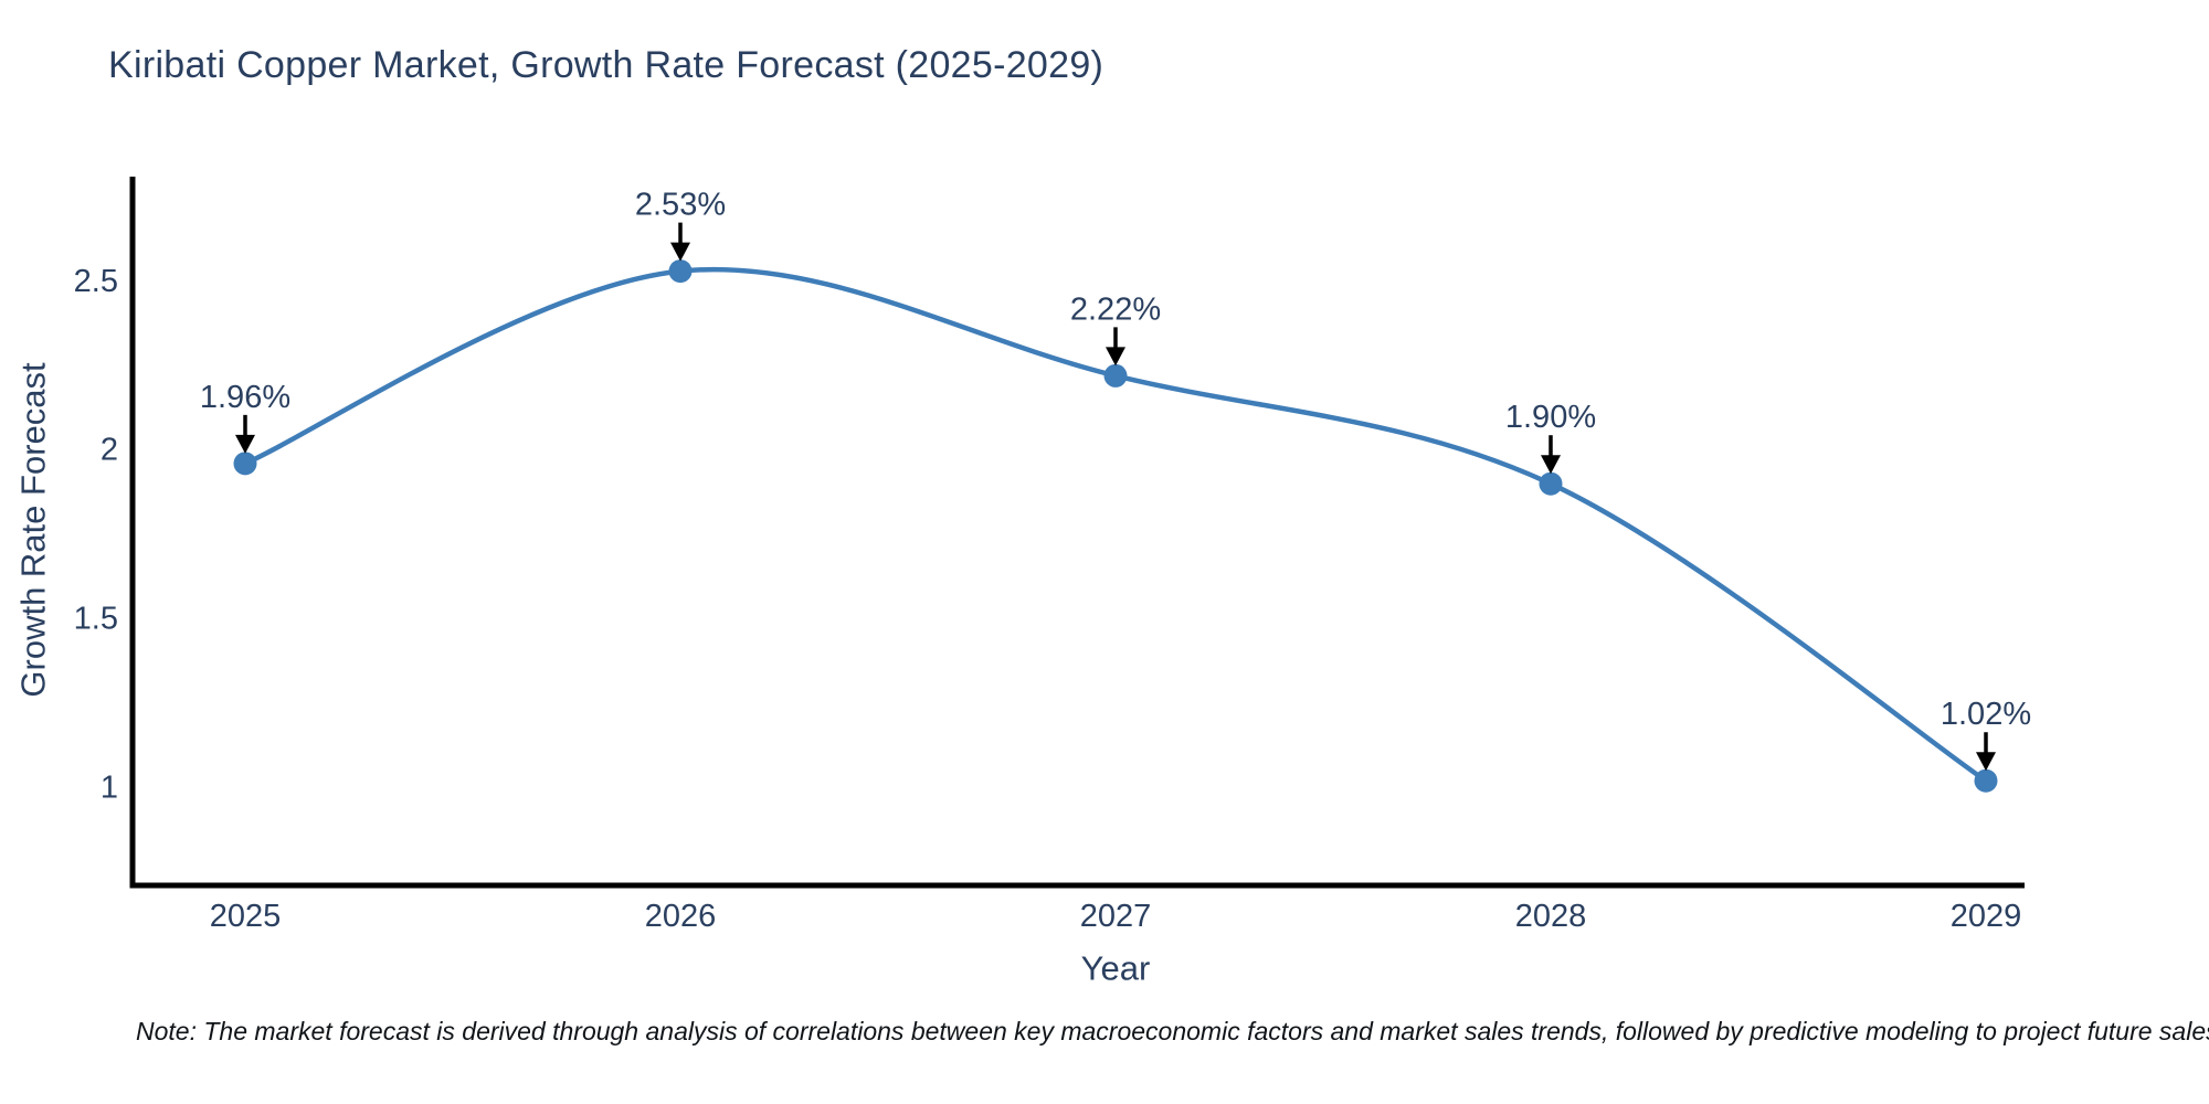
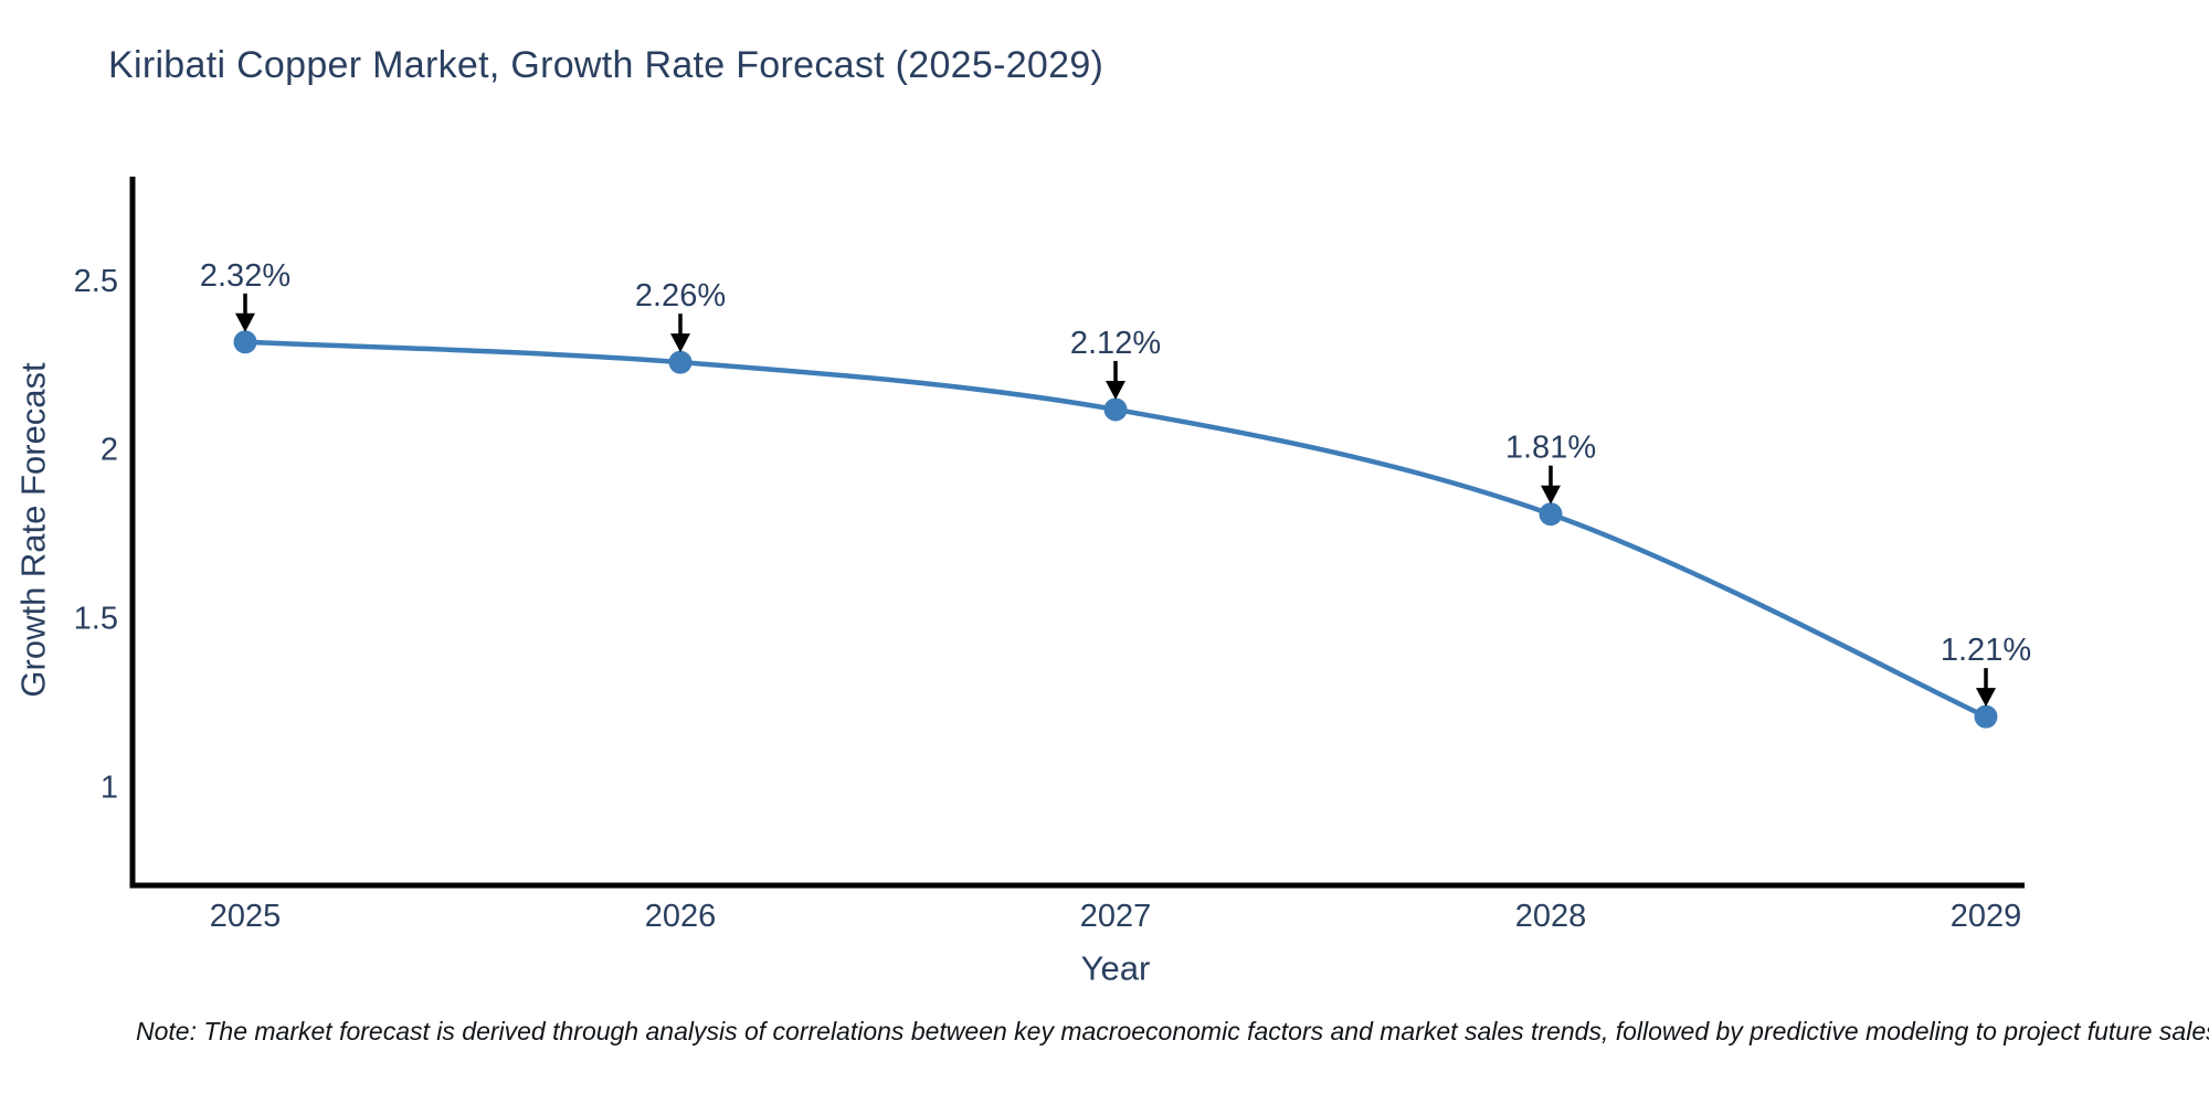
2025: 1.96% -> 2.32%
2026: 2.53% -> 2.26%
2027: 2.22% -> 2.12%
2028: 1.90% -> 1.81%
2029: 1.02% -> 1.21%
